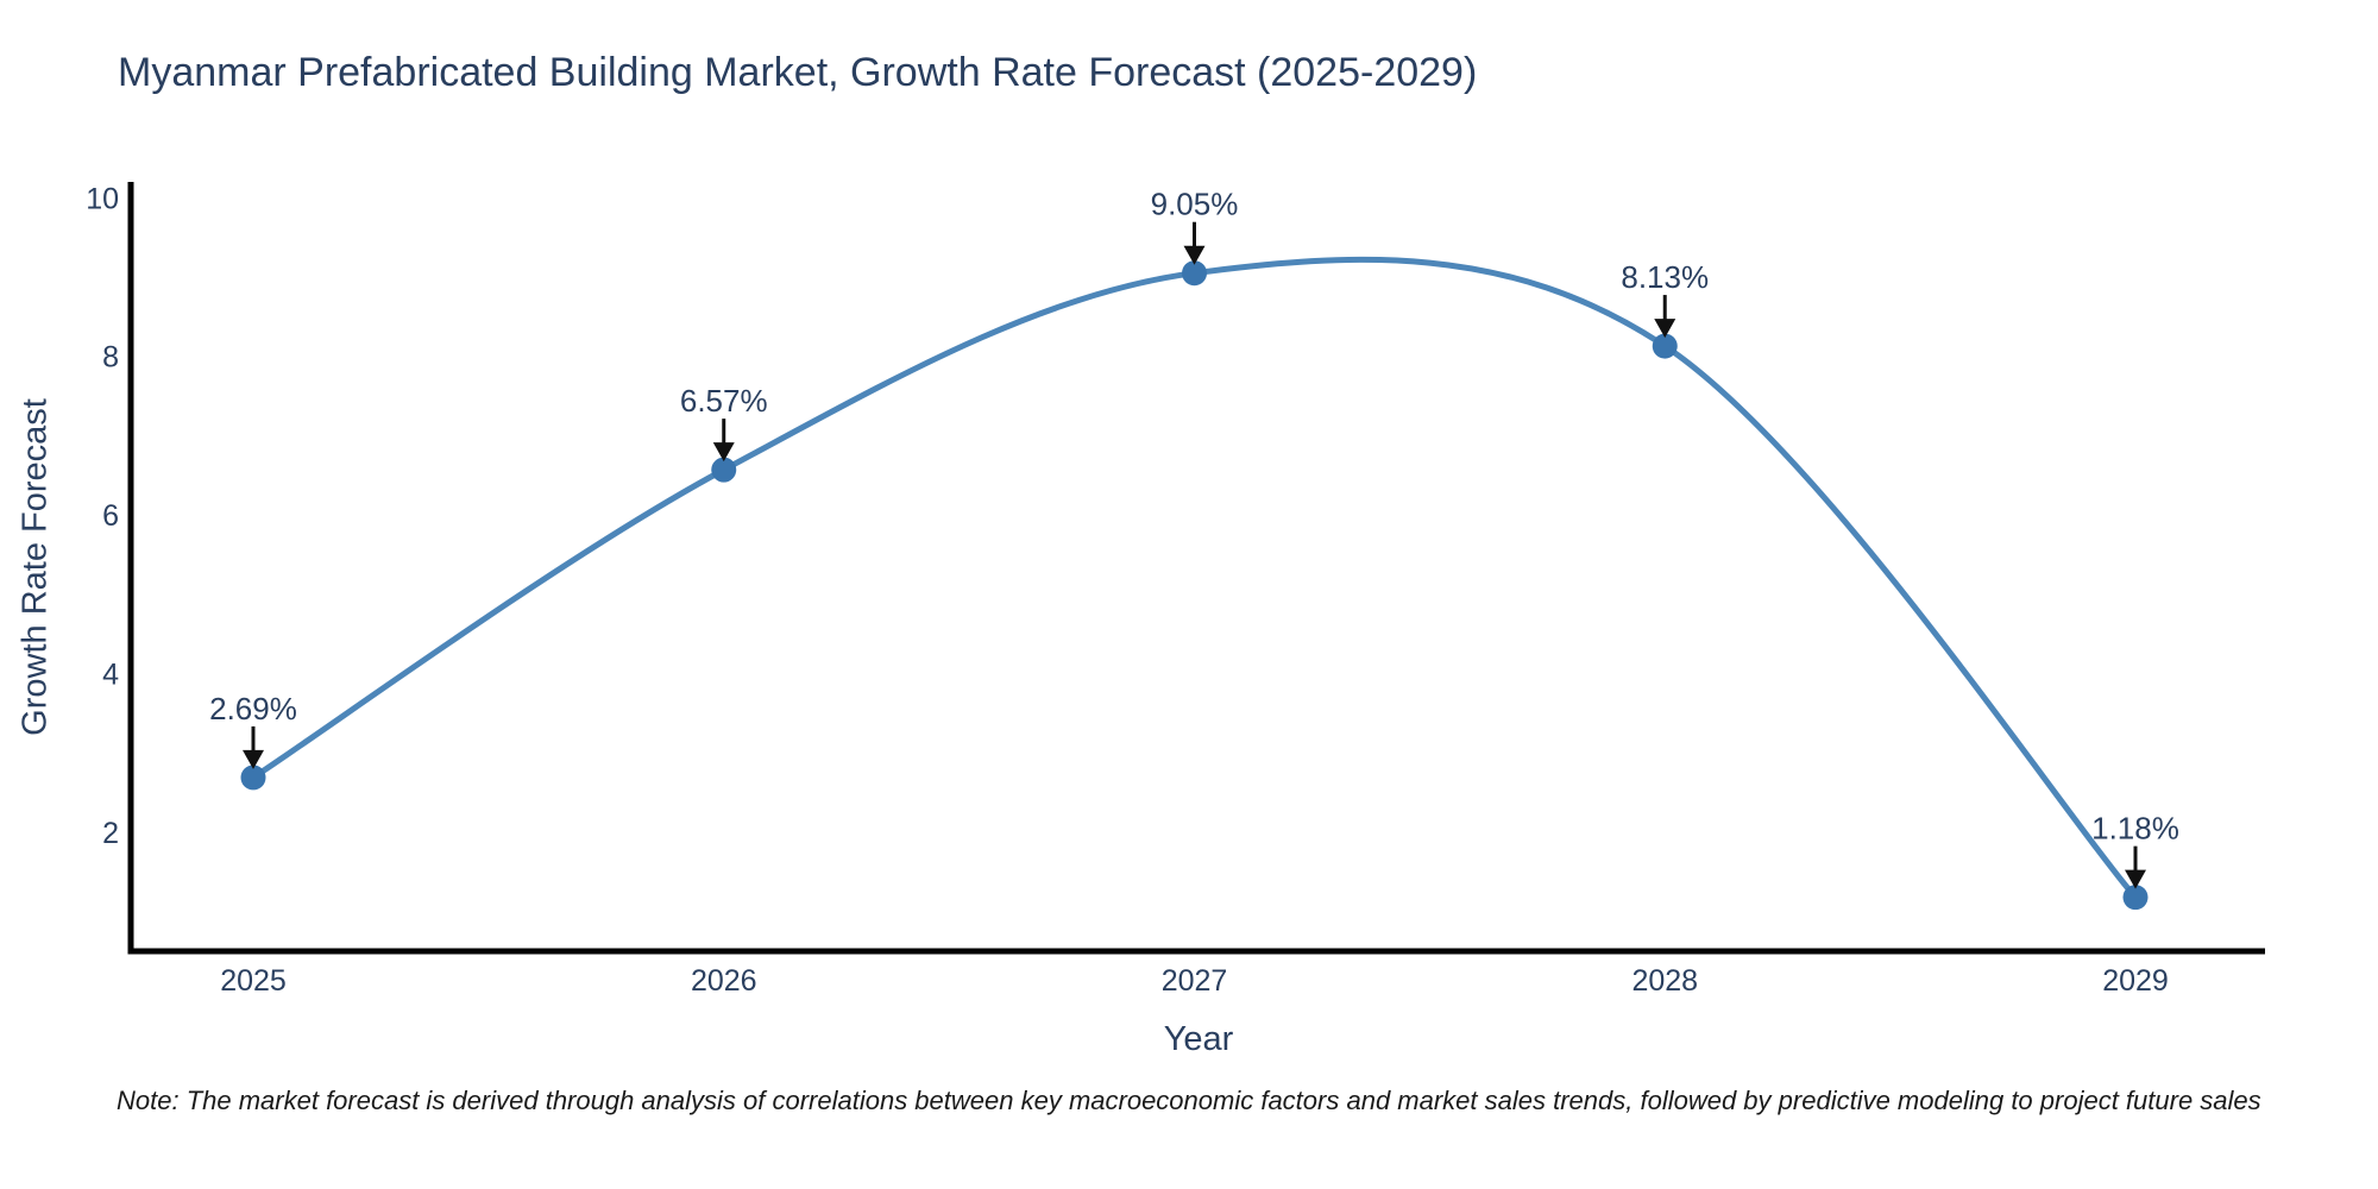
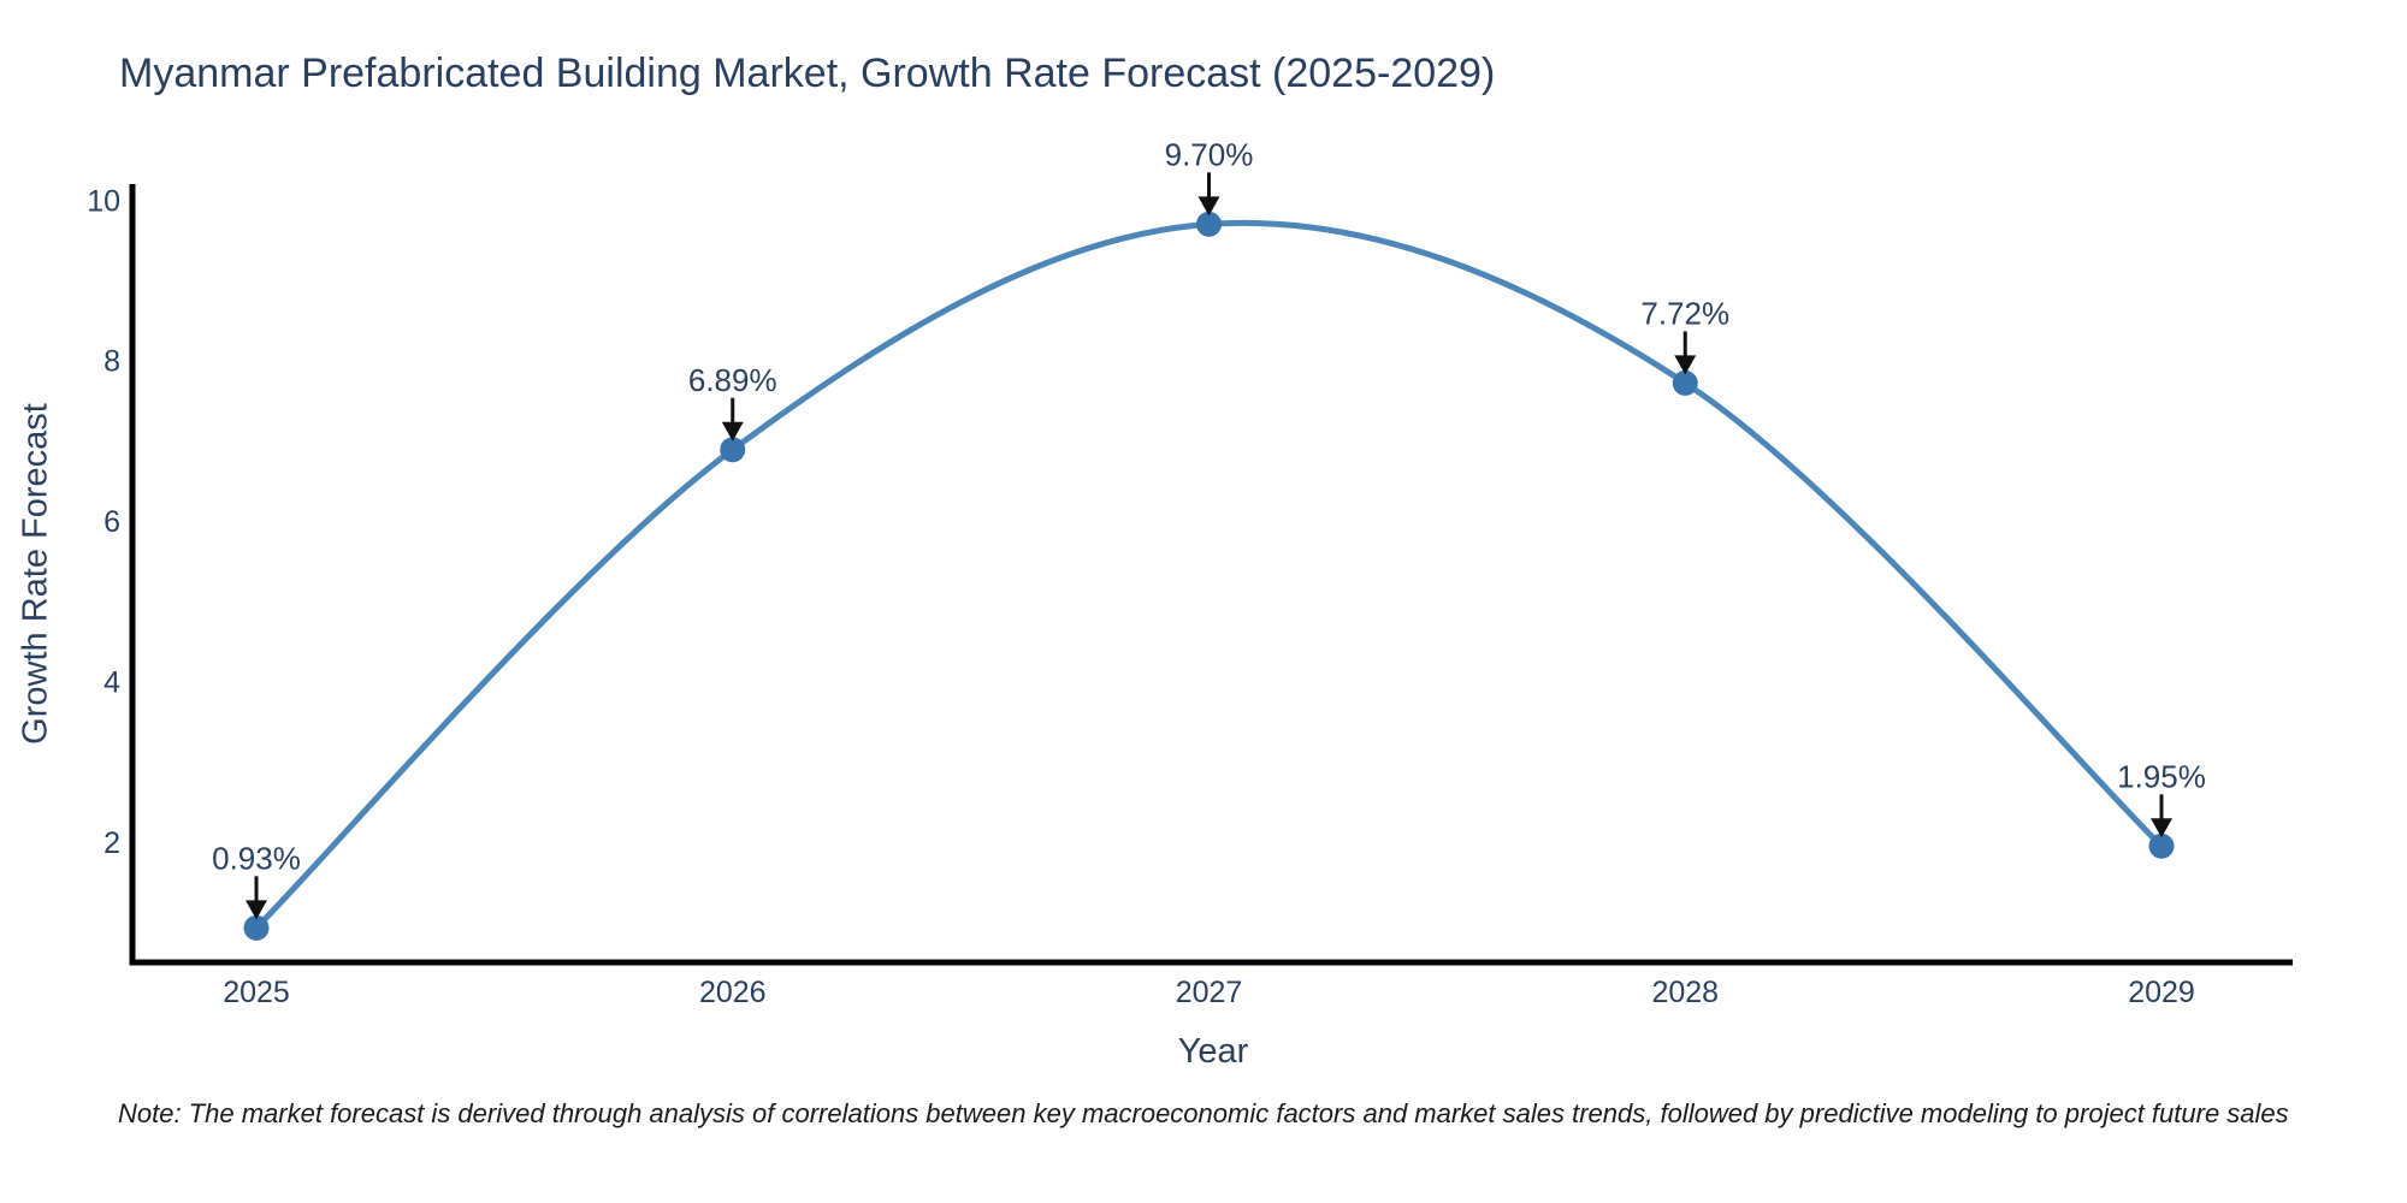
2025: 2.69% -> 0.93%
2026: 6.57% -> 6.89%
2027: 9.05% -> 9.70%
2028: 8.13% -> 7.72%
2029: 1.18% -> 1.95%
